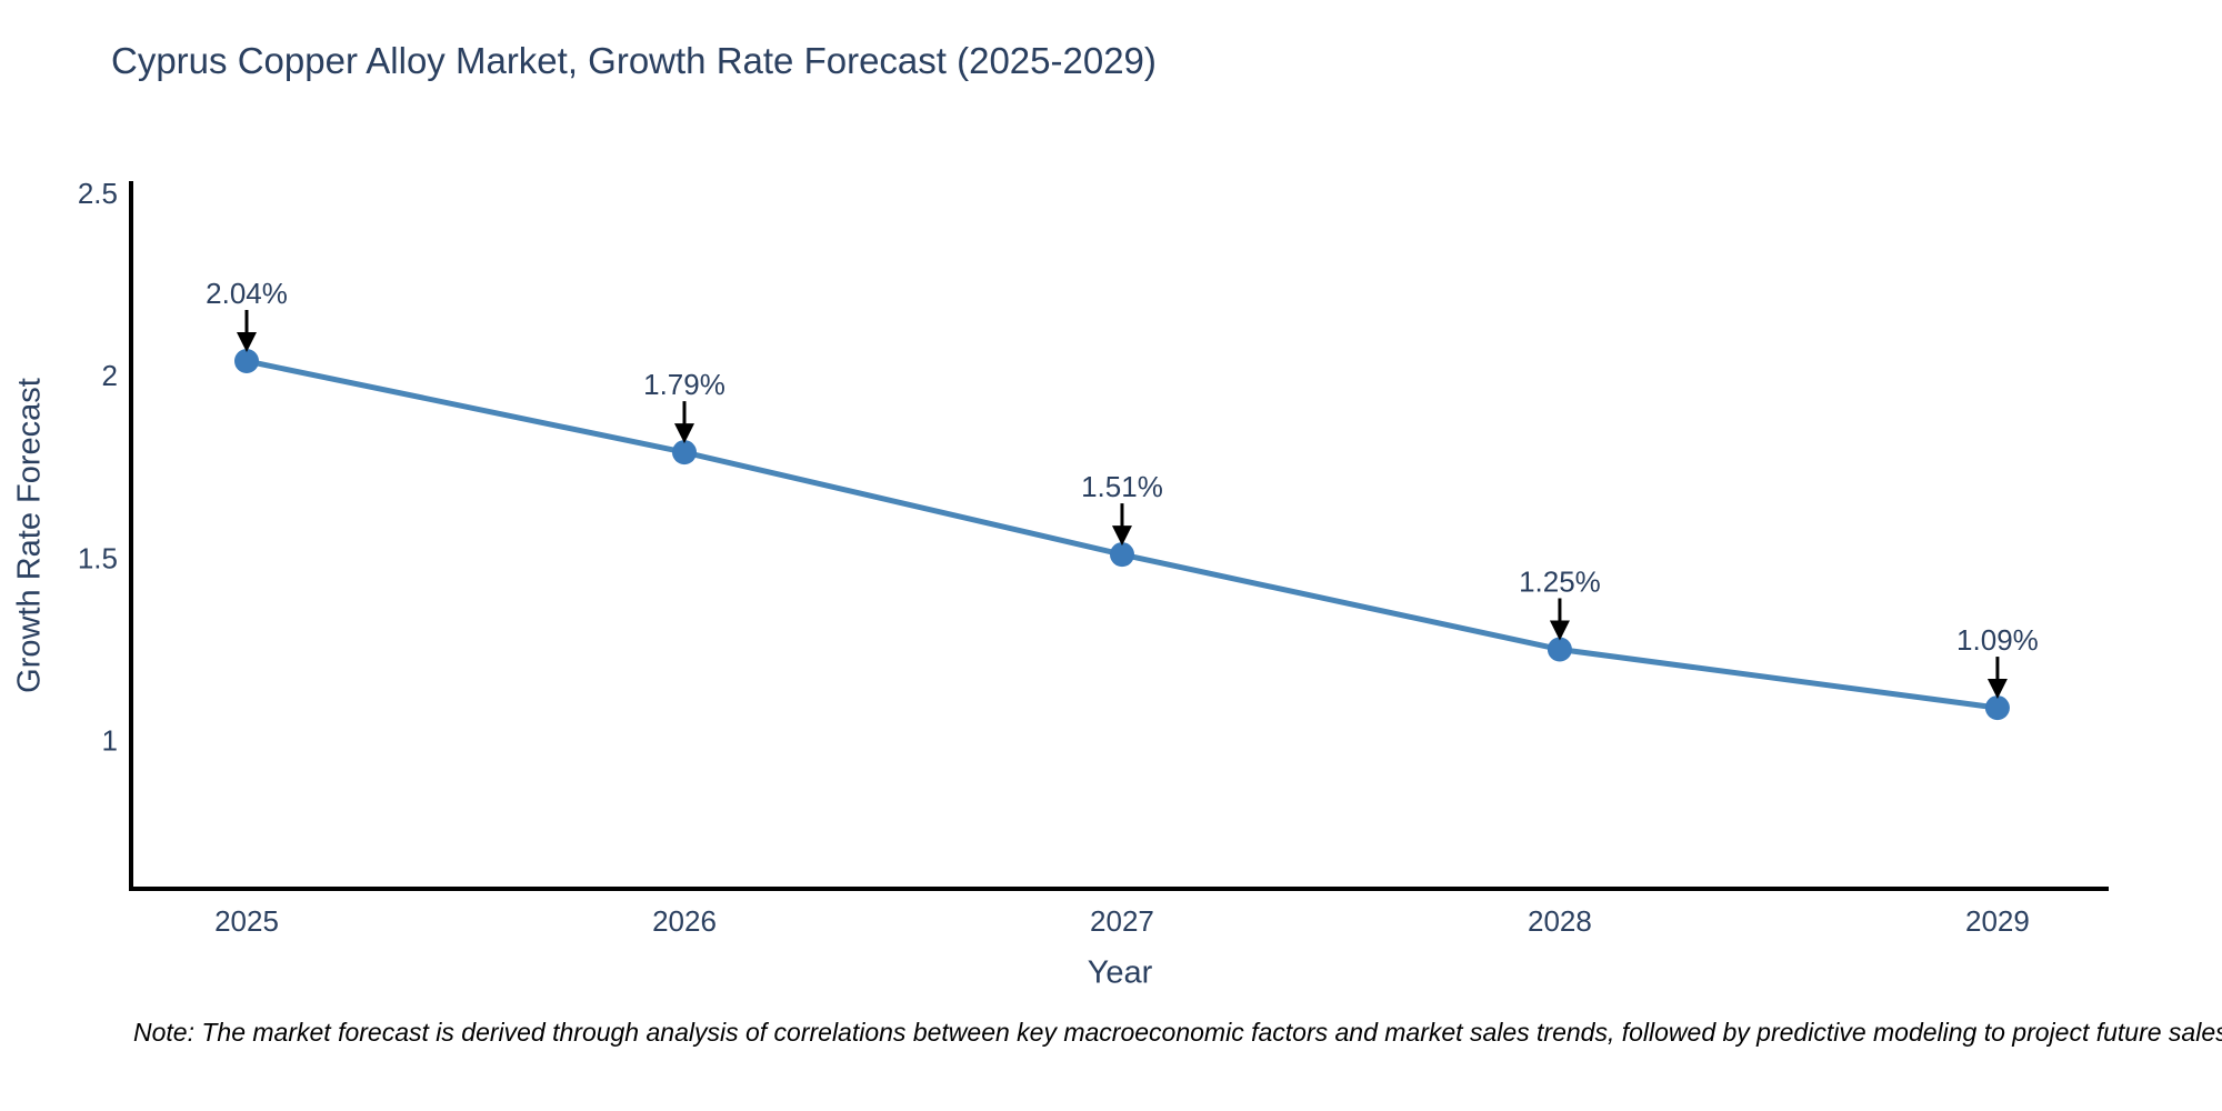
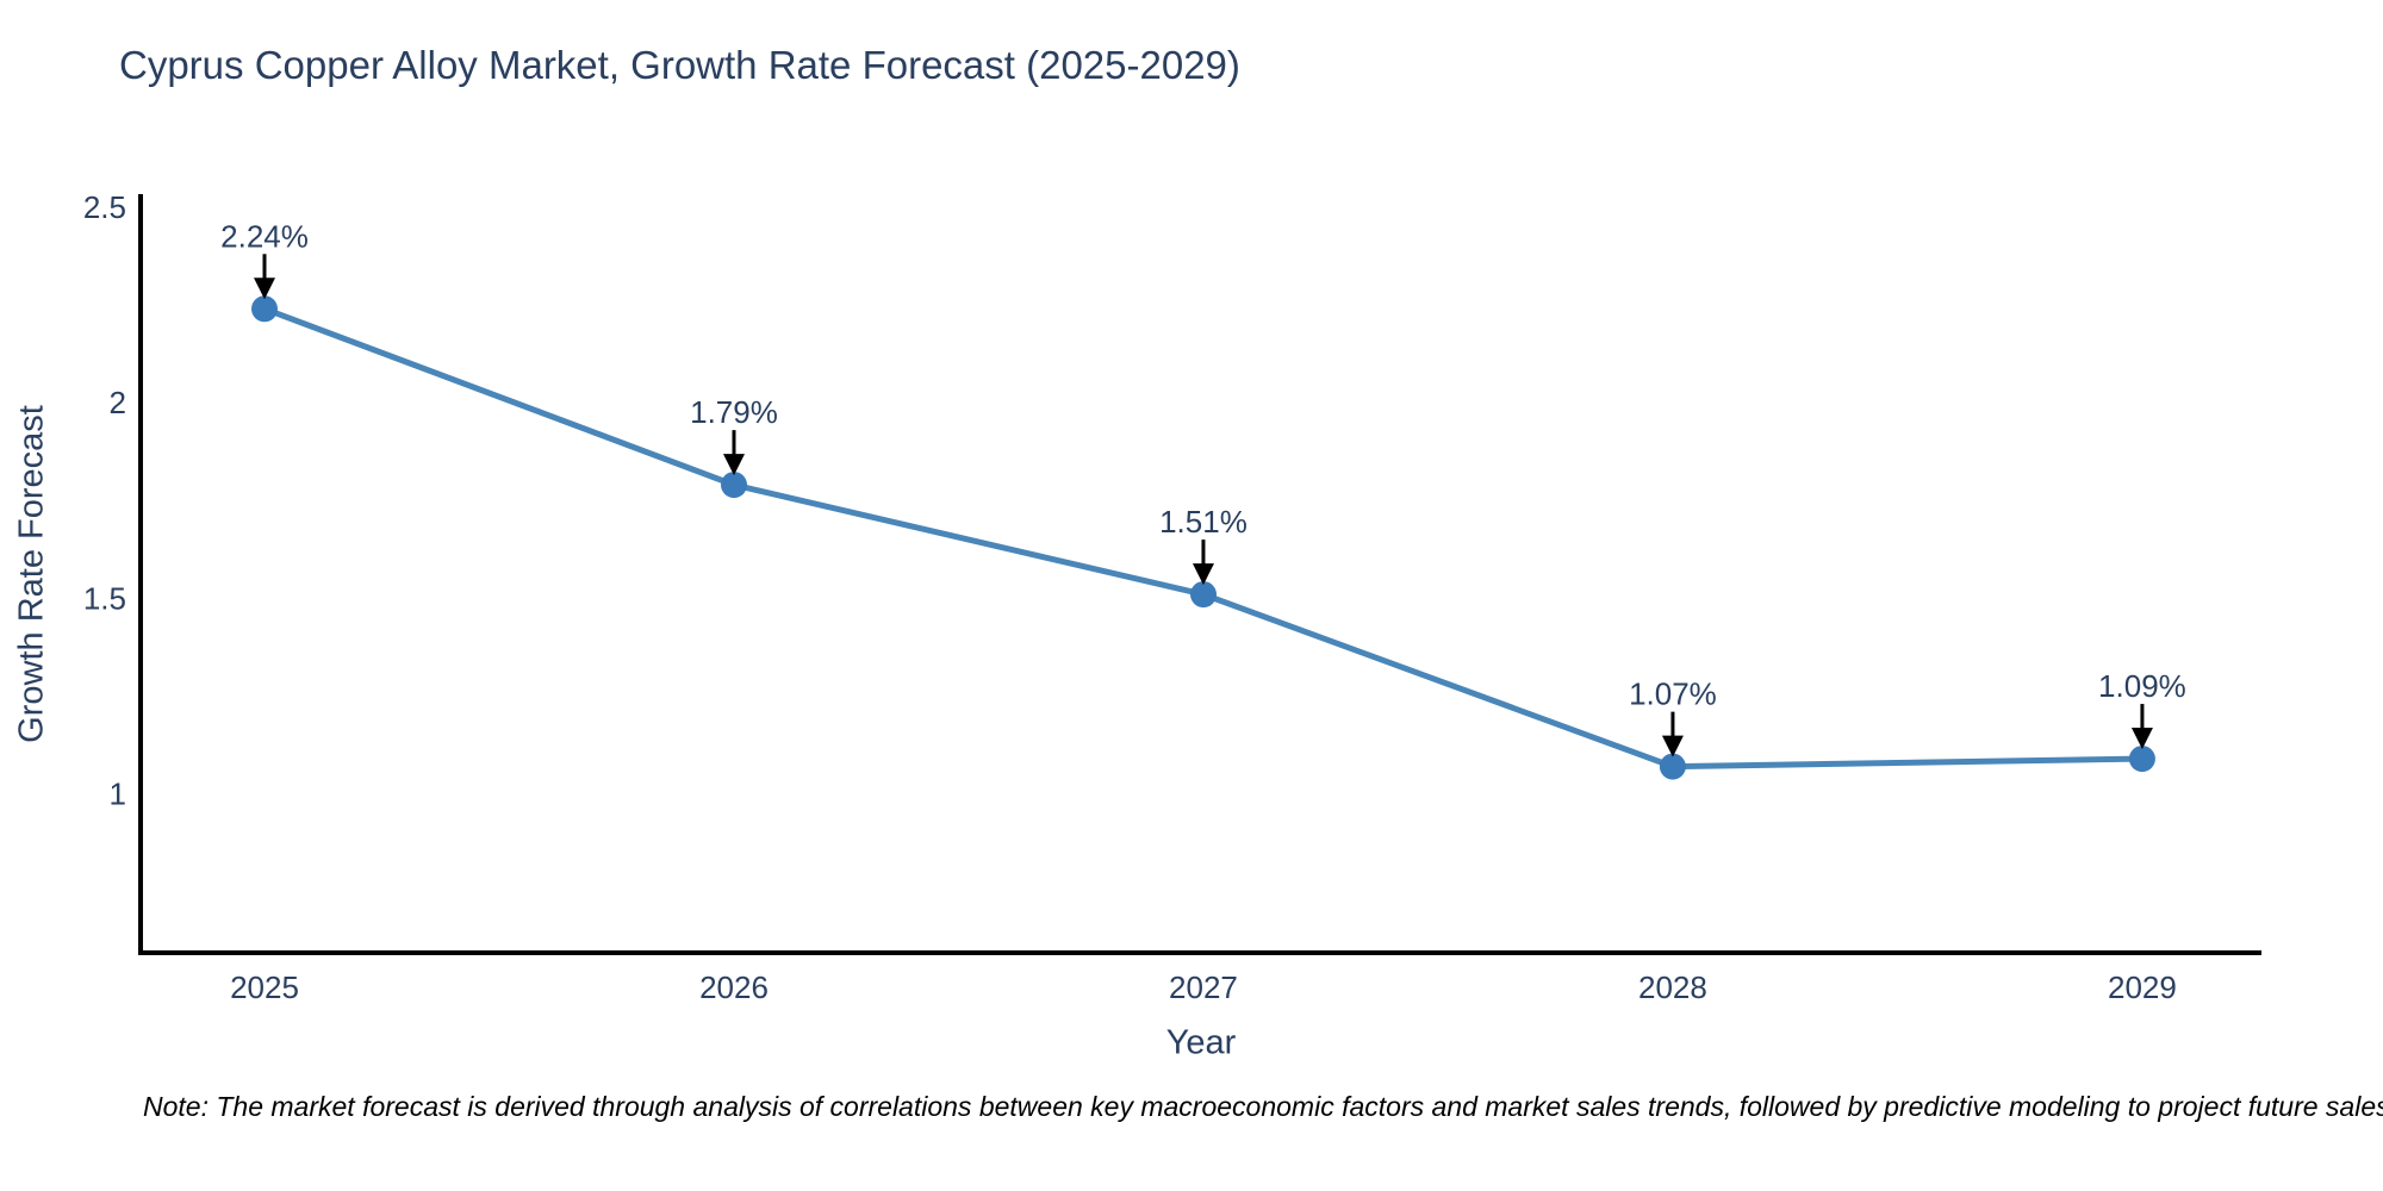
2025: 2.04% -> 2.24%
2028: 1.25% -> 1.07%
